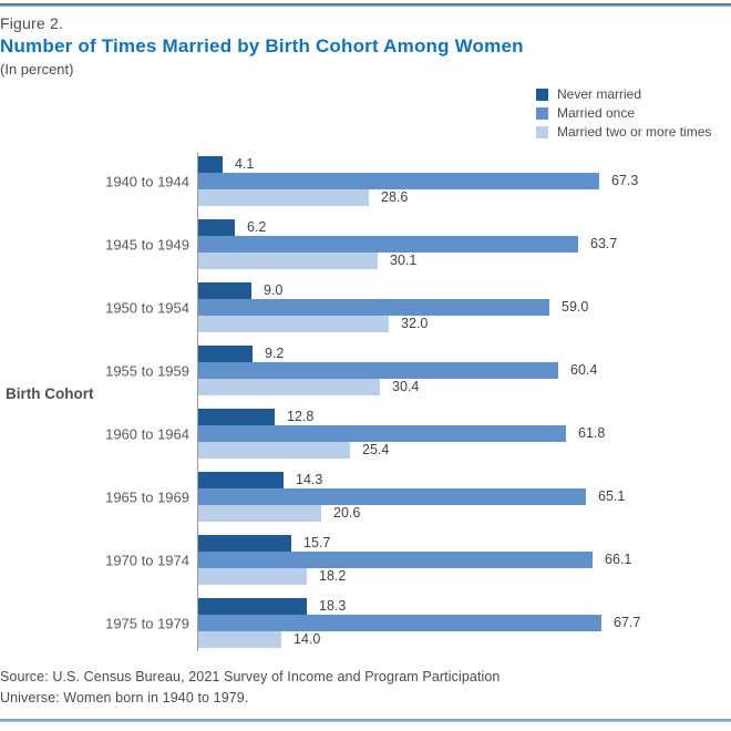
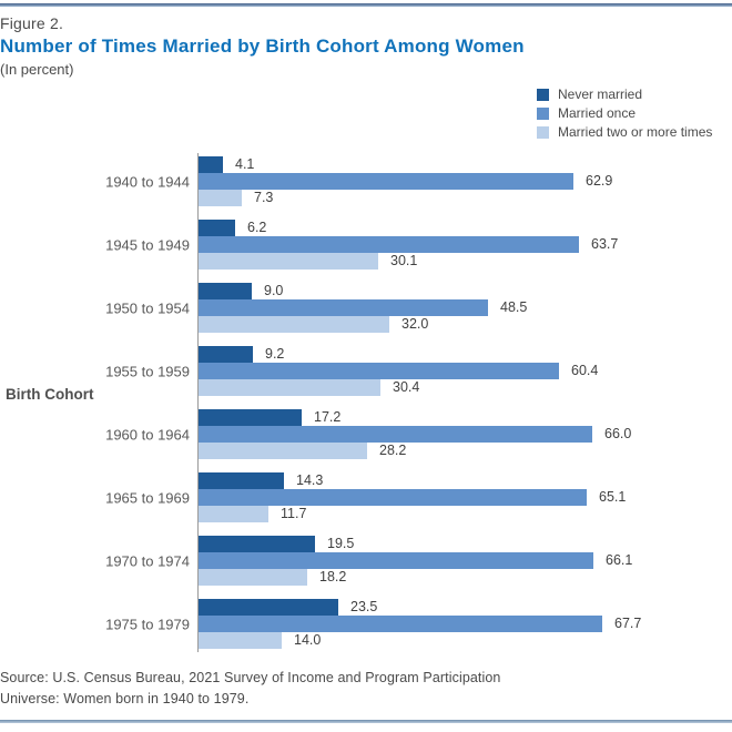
Married once/1940 to 1944: 67.3 -> 62.9
Married two or more times/1940 to 1944: 28.6 -> 7.3
Married once/1950 to 1954: 59.0 -> 48.5
Never married/1960 to 1964: 12.8 -> 17.2
Married once/1960 to 1964: 61.8 -> 66.0
Married two or more times/1960 to 1964: 25.4 -> 28.2
Married two or more times/1965 to 1969: 20.6 -> 11.7
Never married/1970 to 1974: 15.7 -> 19.5
Never married/1975 to 1979: 18.3 -> 23.5
